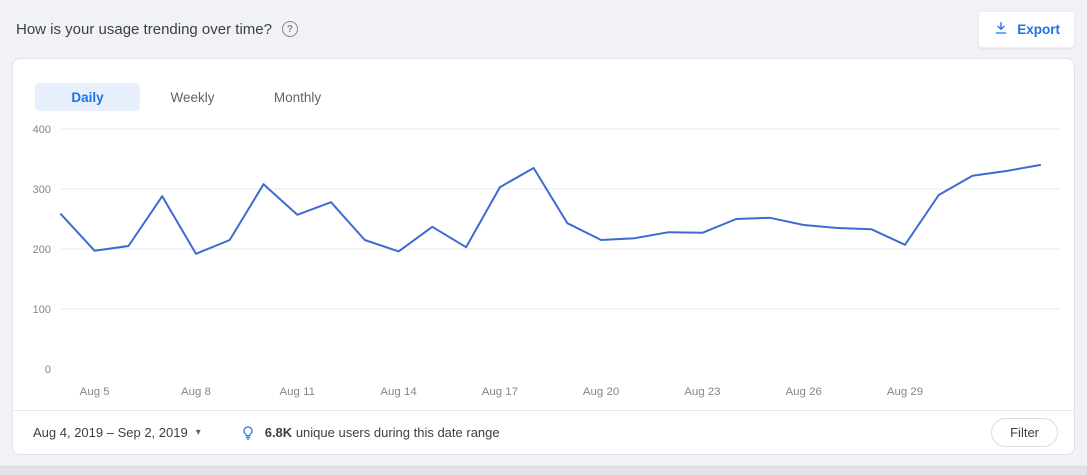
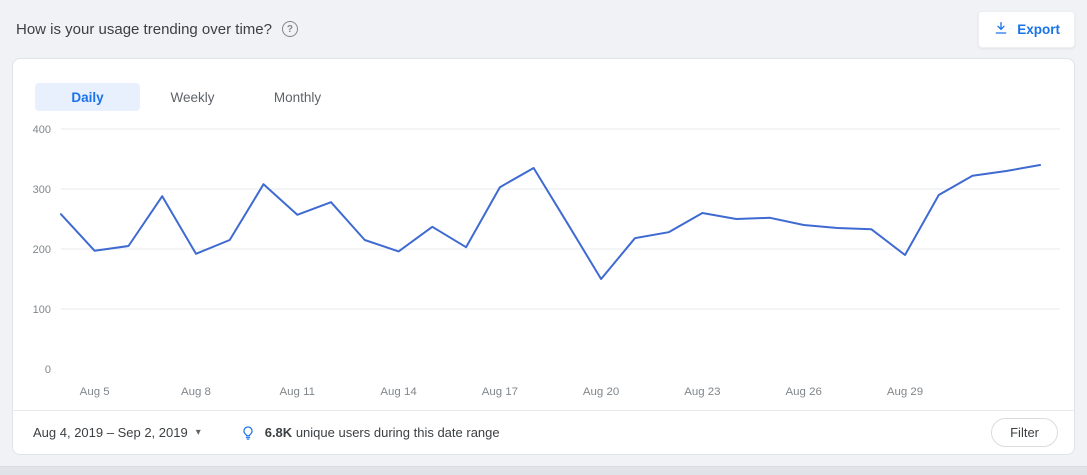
Aug 20: 220 -> 150
Aug 23: 230 -> 260
Aug 29: 210 -> 190
